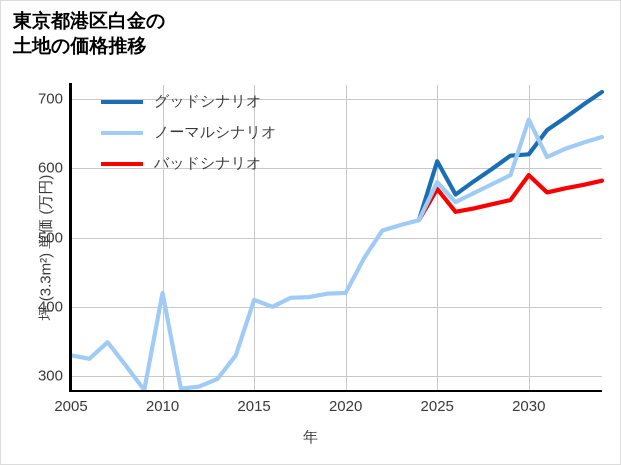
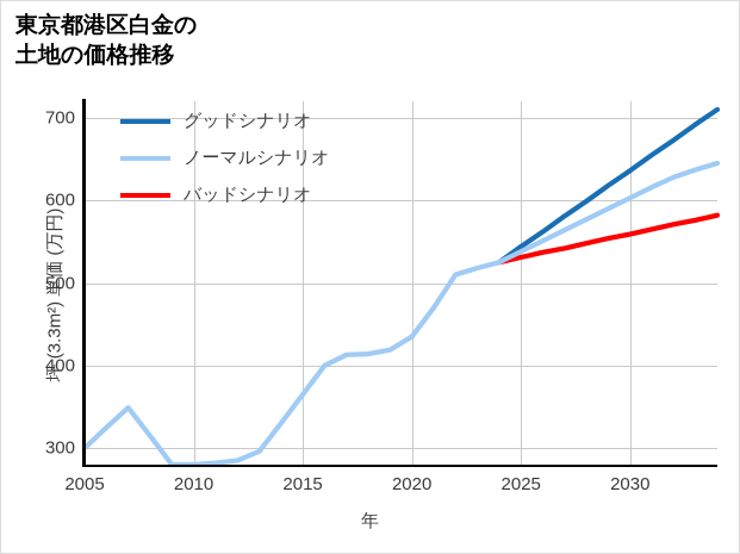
ノーマルシナリオ/2005: 330 -> 300
ノーマルシナリオ/2010: 420 -> 280
ノーマルシナリオ/2015: 410 -> 360
ノーマルシナリオ/2020: 420 -> 440
ノーマルシナリオ/2025: 580 -> 540
グッドシナリオ/2025: 610 -> 540
バッドシナリオ/2025: 570 -> 530
ノーマルシナリオ/2030: 670 -> 600
グッドシナリオ/2030: 620 -> 640
バッドシナリオ/2030: 590 -> 560
